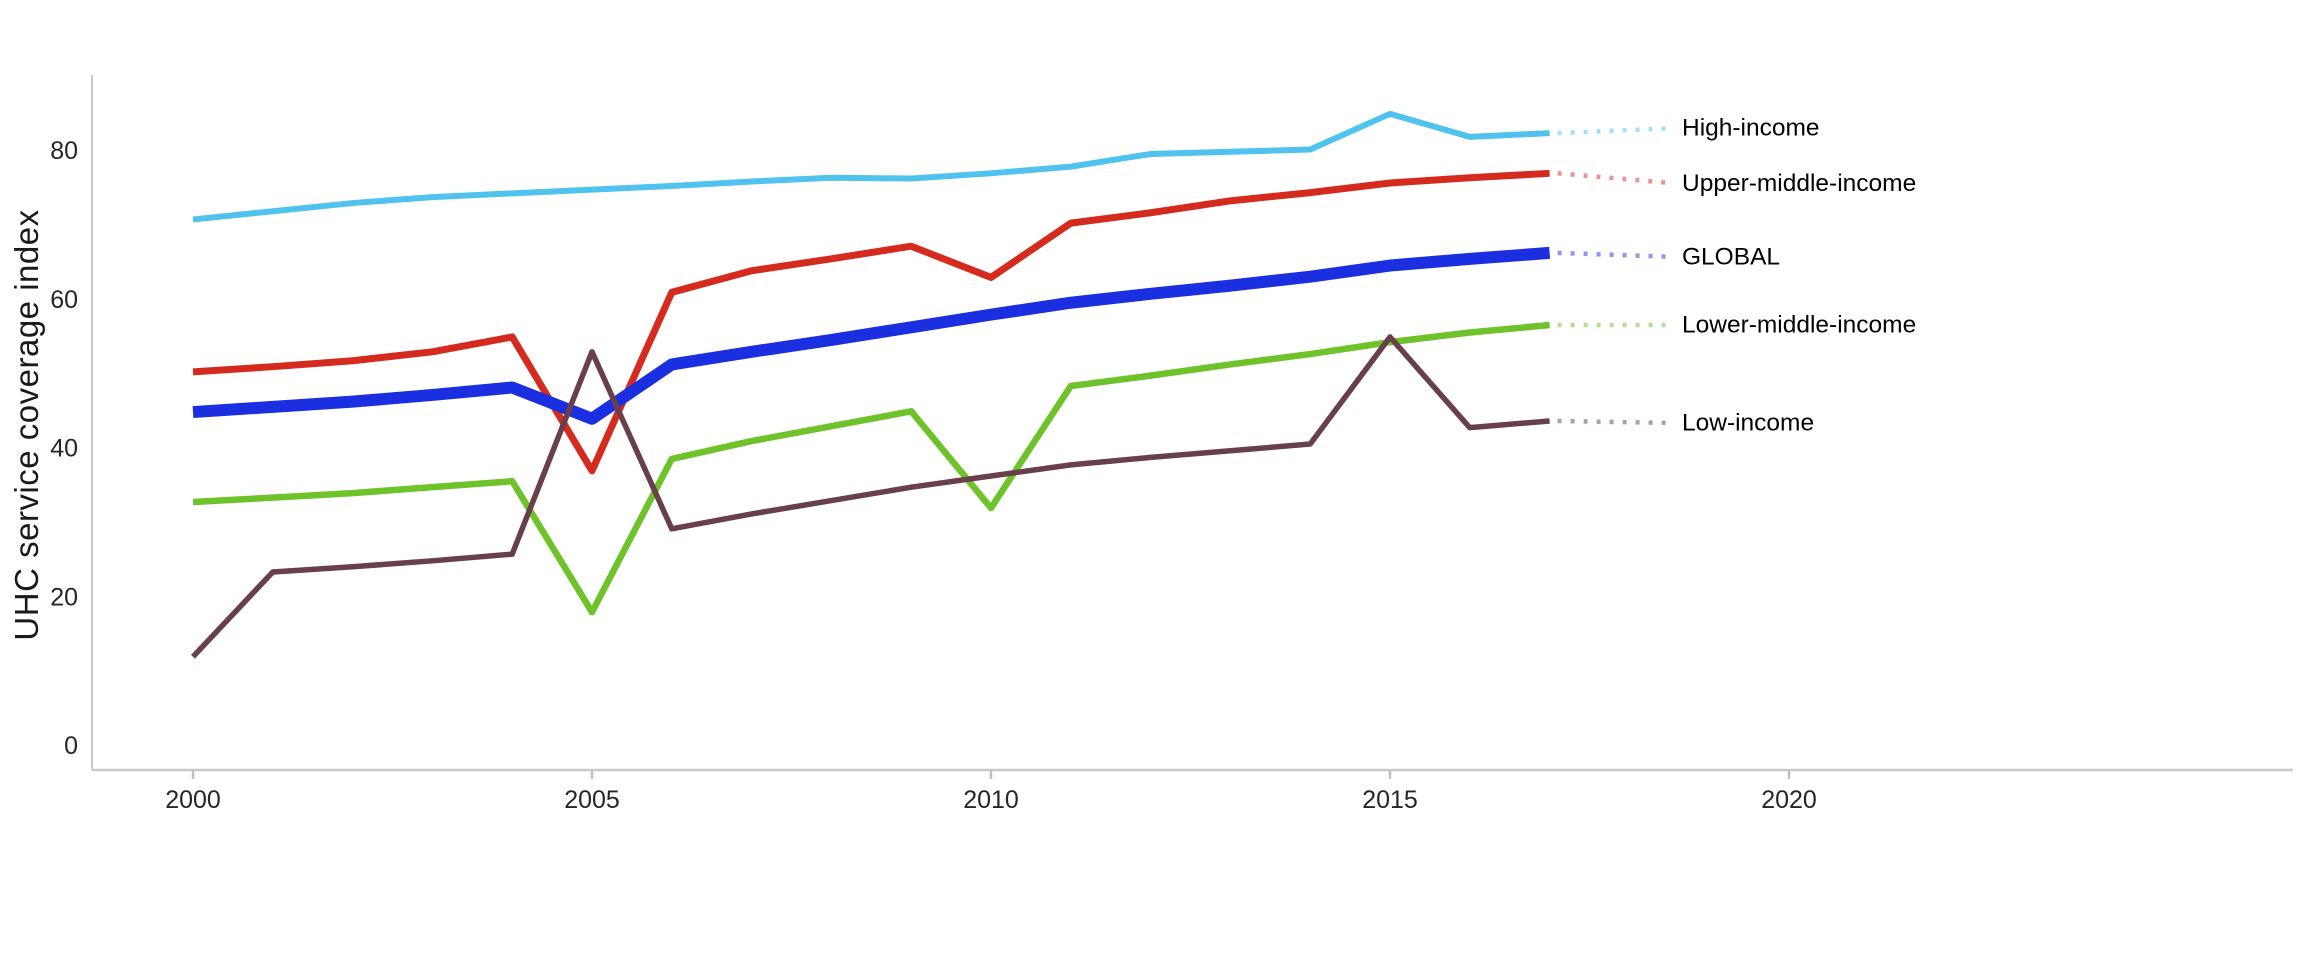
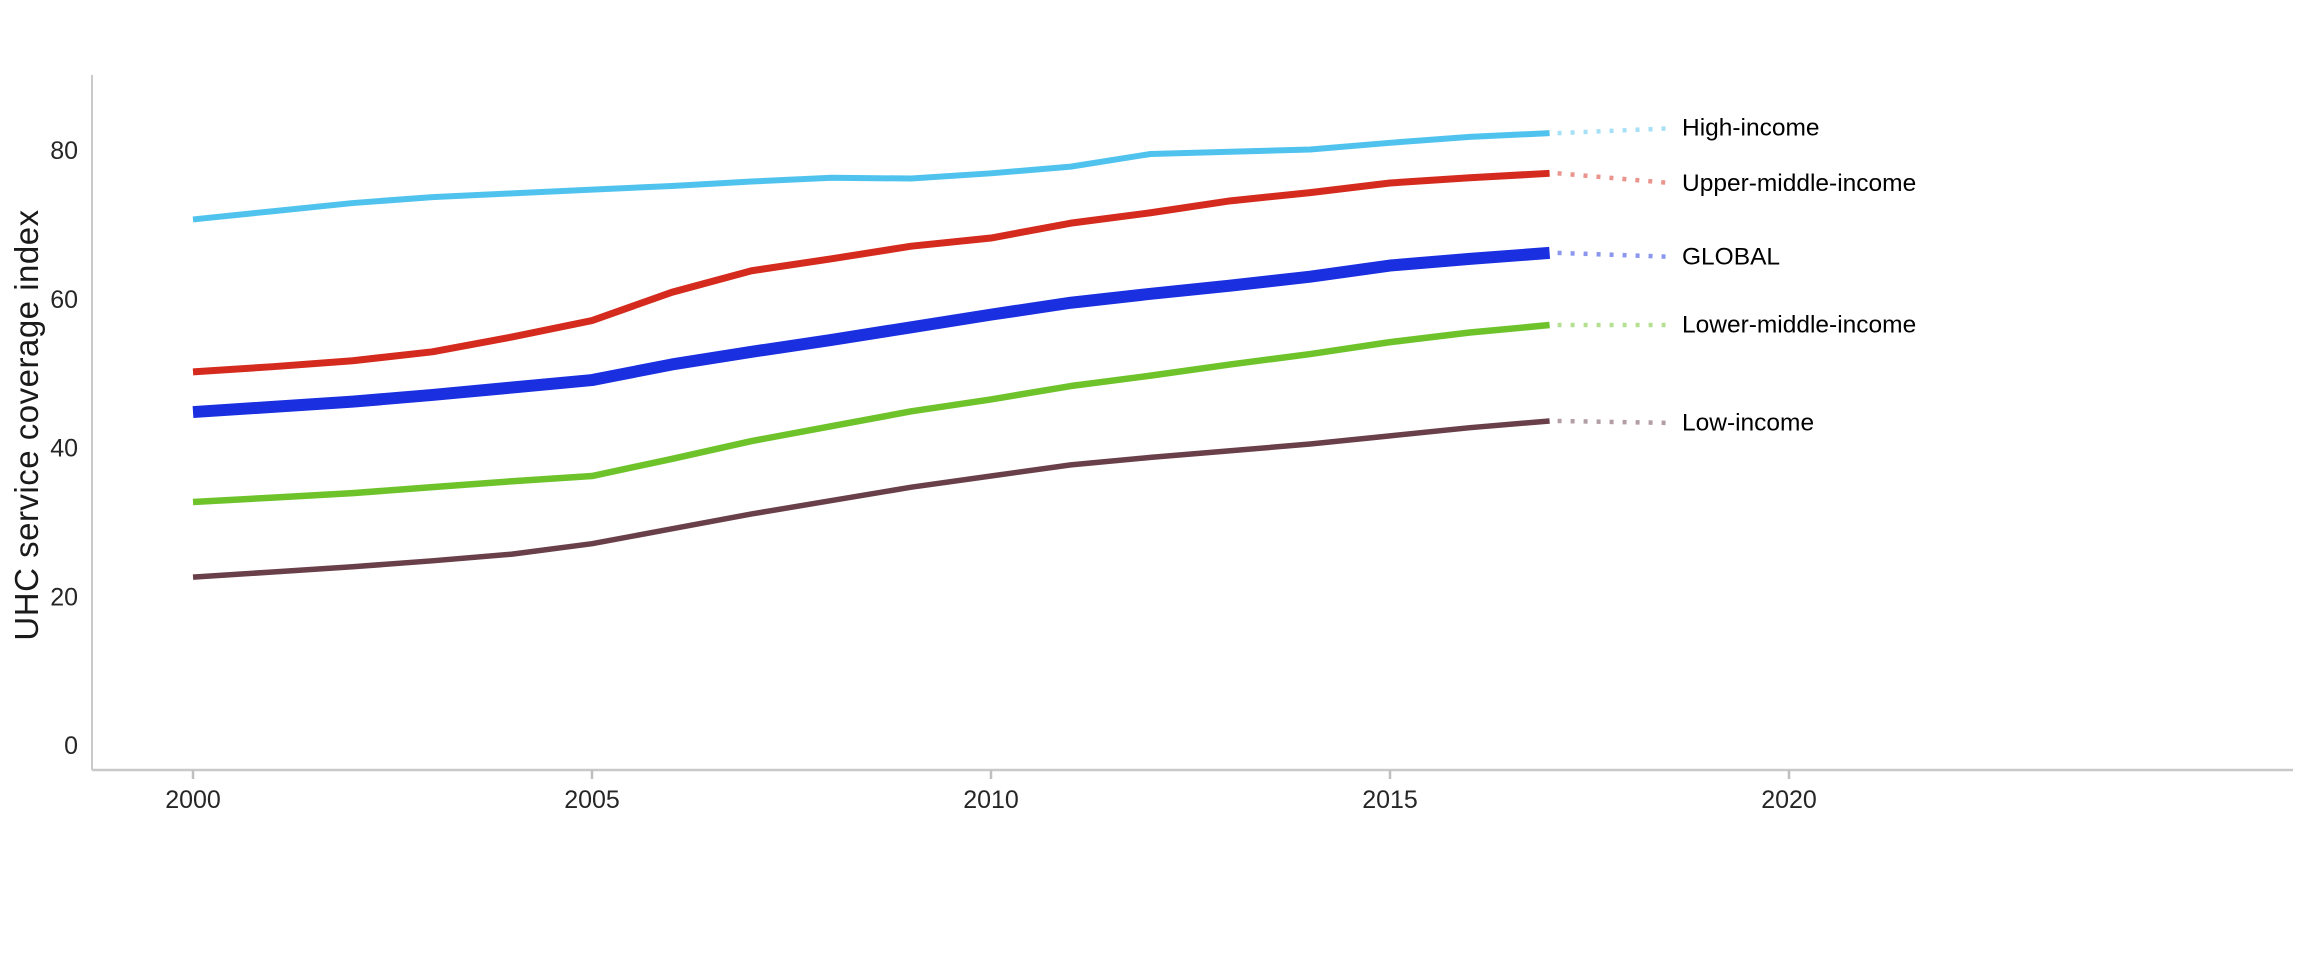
Low-income/2000: 12 -> 23
Upper-middle-income/2005: 37 -> 57
GLOBAL/2005: 44 -> 49
Lower-middle-income/2005: 18 -> 36
Low-income/2005: 53 -> 27
Upper-middle-income/2010: 63 -> 68
Lower-middle-income/2010: 32 -> 47
High-income/2015: 85 -> 81
Low-income/2015: 55 -> 42
